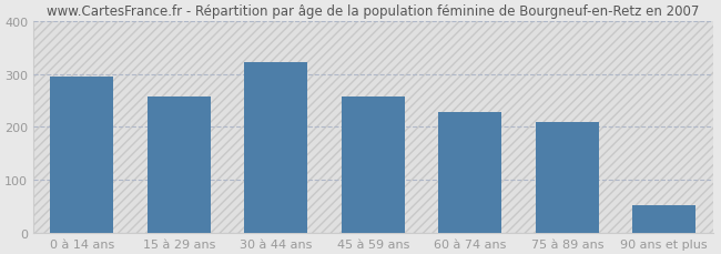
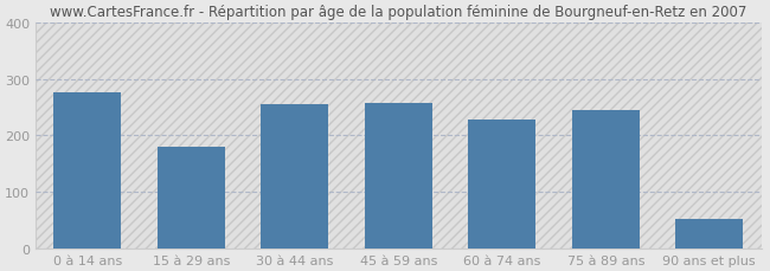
0 à 14 ans: 295 -> 275
15 à 29 ans: 258 -> 180
30 à 44 ans: 322 -> 255
75 à 89 ans: 210 -> 245
